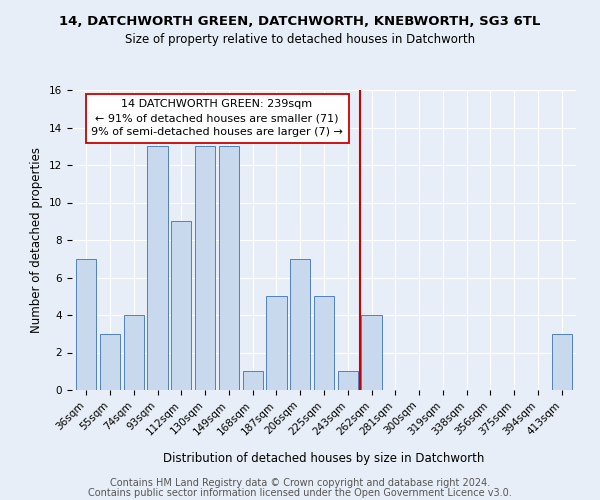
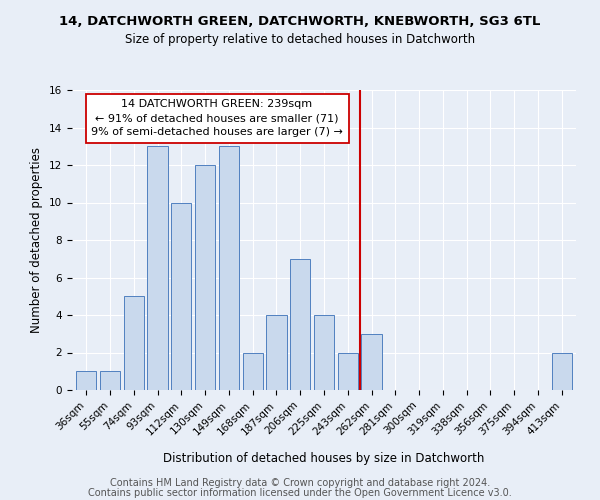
36sqm: 7 -> 1
55sqm: 3 -> 1
74sqm: 4 -> 5
112sqm: 9 -> 10
130sqm: 13 -> 12
168sqm: 1 -> 2
187sqm: 5 -> 4
225sqm: 5 -> 4
243sqm: 1 -> 2
262sqm: 4 -> 3
413sqm: 3 -> 2
